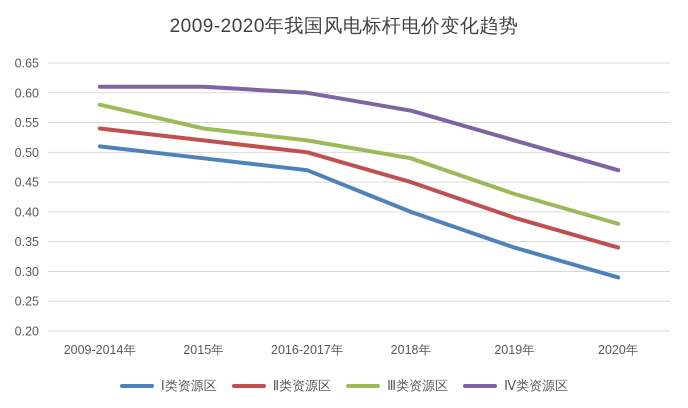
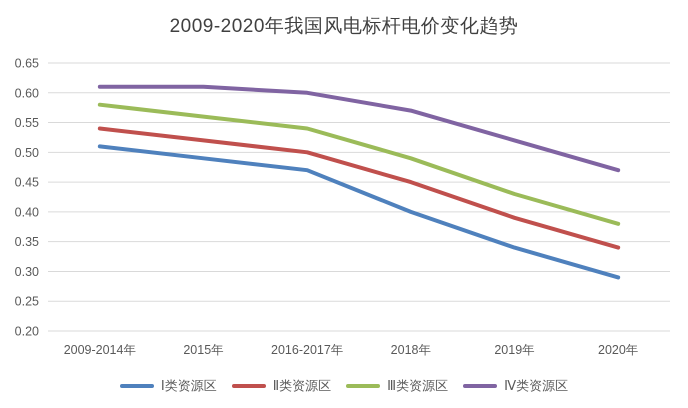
Ⅲ类资源区/2015年: 0.54 -> 0.56
Ⅲ类资源区/2016-2017年: 0.52 -> 0.54
